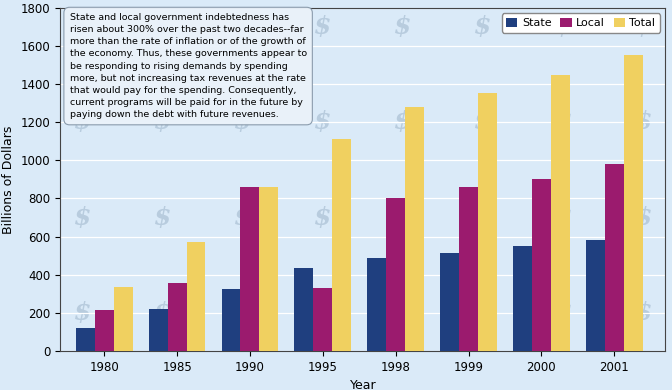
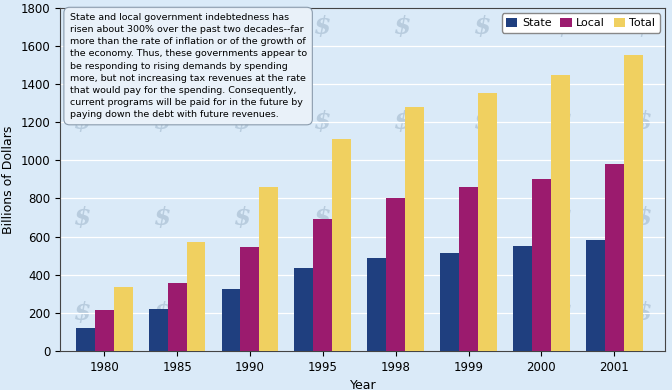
Local/1990: 860 -> 540
Local/1995: 330 -> 690
